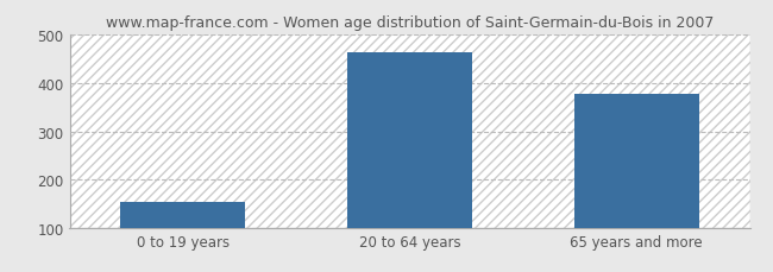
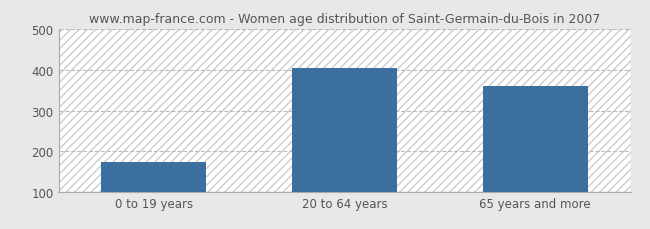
0 to 19 years: 155 -> 175
20 to 64 years: 462 -> 405
65 years and more: 378 -> 360
